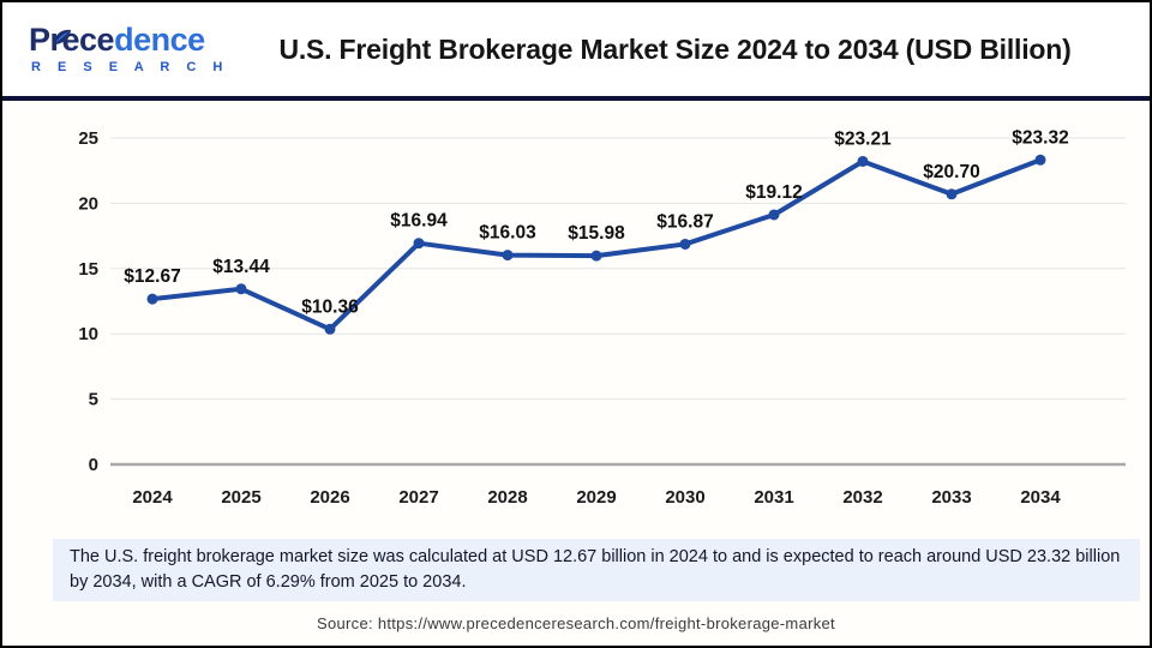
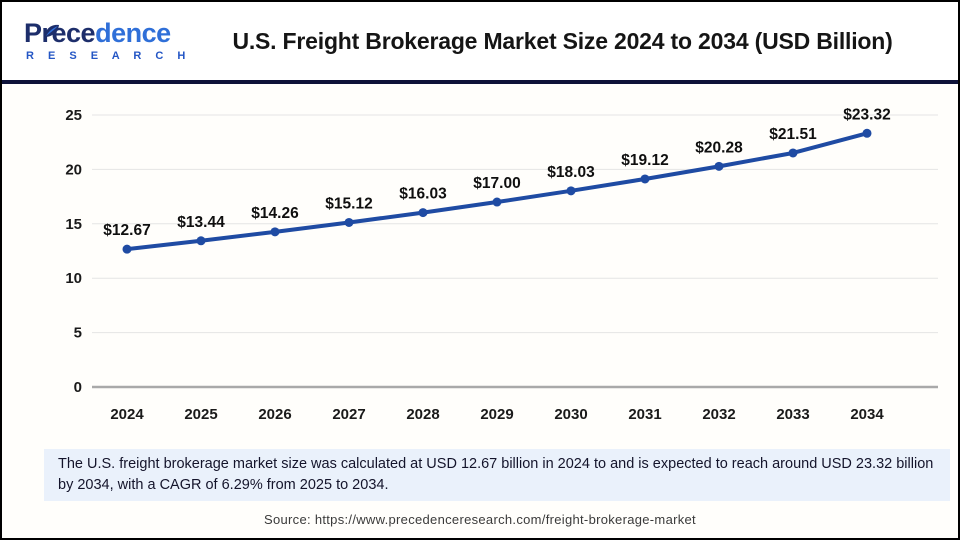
2026: $10.36 -> $14.26
2027: $16.94 -> $15.12
2029: $15.98 -> $17.00
2030: $16.87 -> $18.03
2032: $23.21 -> $20.28
2033: $20.70 -> $21.51
